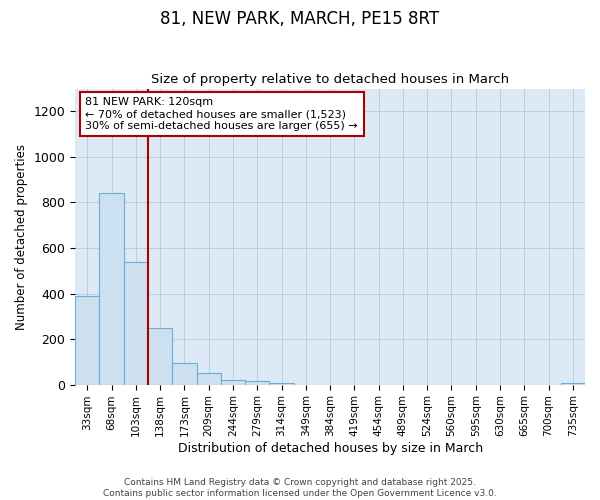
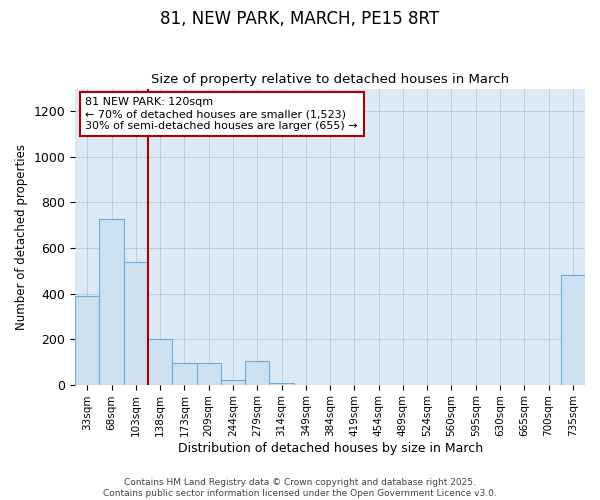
68sqm: 840 -> 725
138sqm: 248 -> 200
209sqm: 52 -> 95
279sqm: 14 -> 105
735sqm: 8 -> 480
